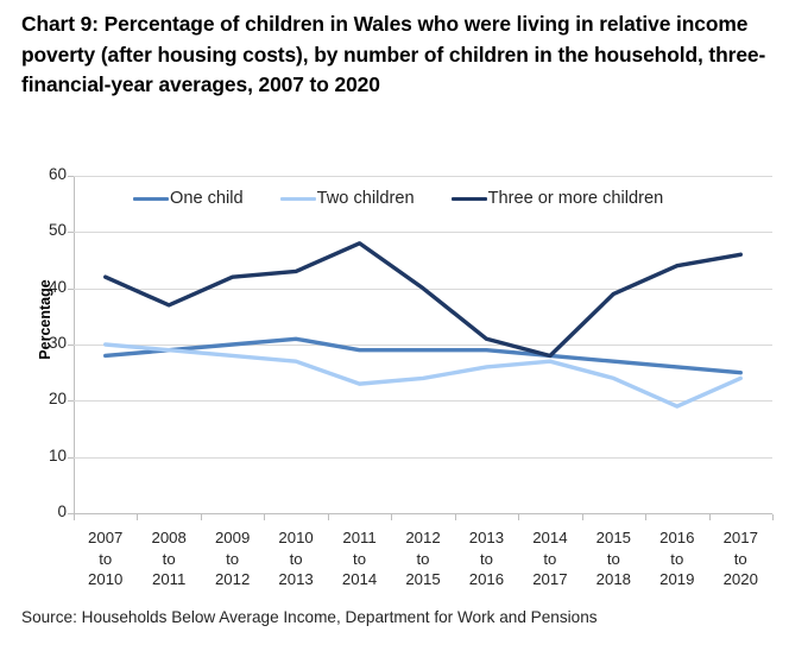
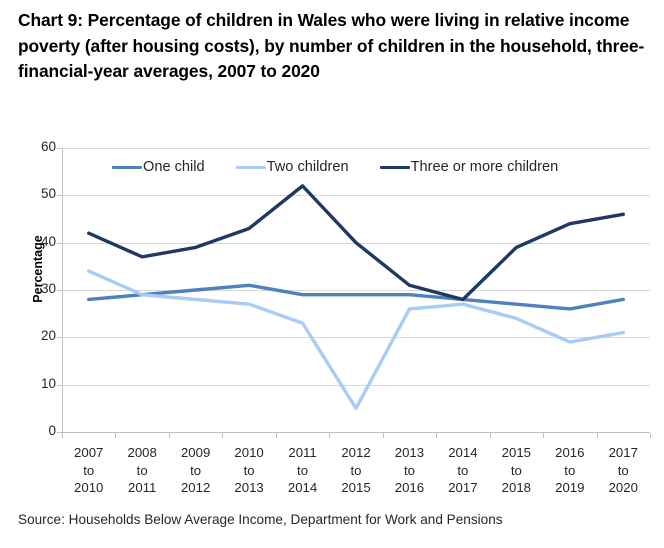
Two children/2007 to 2010: 30 -> 34
Three or more children/2009 to 2012: 42 -> 39
Three or more children/2011 to 2014: 48 -> 52
Two children/2012 to 2015: 24 -> 5
One child/2017 to 2020: 25 -> 28
Two children/2017 to 2020: 24 -> 21
